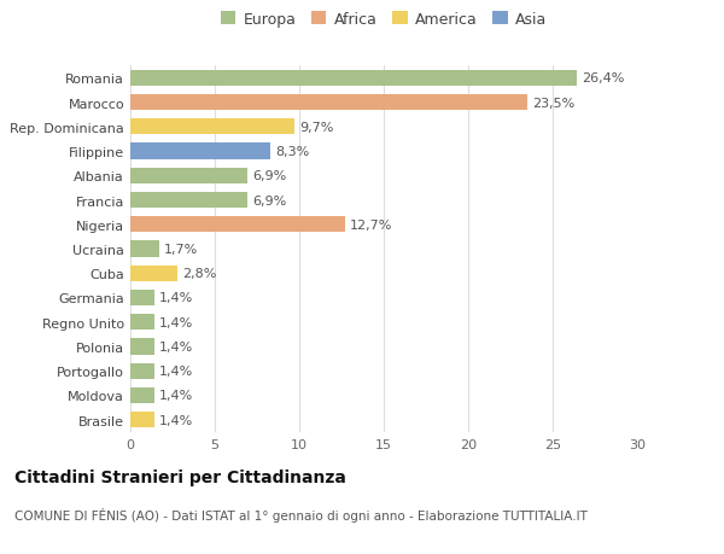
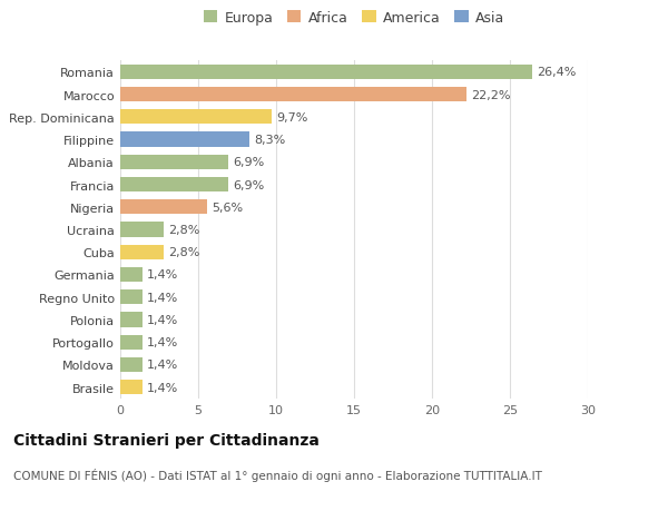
Marocco: 23,5% -> 22,2%
Nigeria: 12,7% -> 5,6%
Ucraina: 1,7% -> 2,8%
